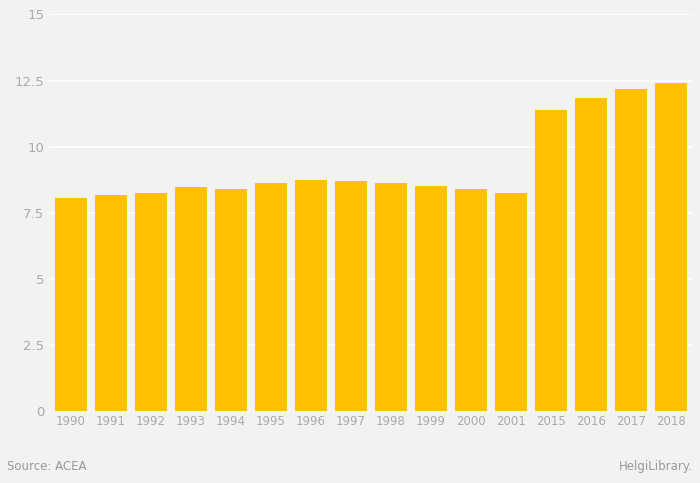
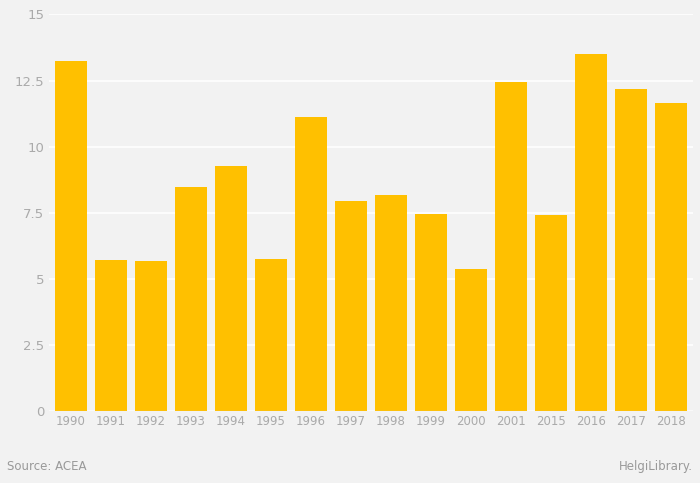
1990: 8.05 -> 13.25
1991: 8.15 -> 5.70
1992: 8.25 -> 5.65
1994: 8.40 -> 9.25
1995: 8.60 -> 5.75
1996: 8.72 -> 11.10
1997: 8.68 -> 7.95
1998: 8.62 -> 8.15
1999: 8.52 -> 7.45
2000: 8.38 -> 5.35
2001: 8.25 -> 12.45
2015: 11.40 -> 7.40
2016: 11.85 -> 13.50
2018: 12.42 -> 11.65
